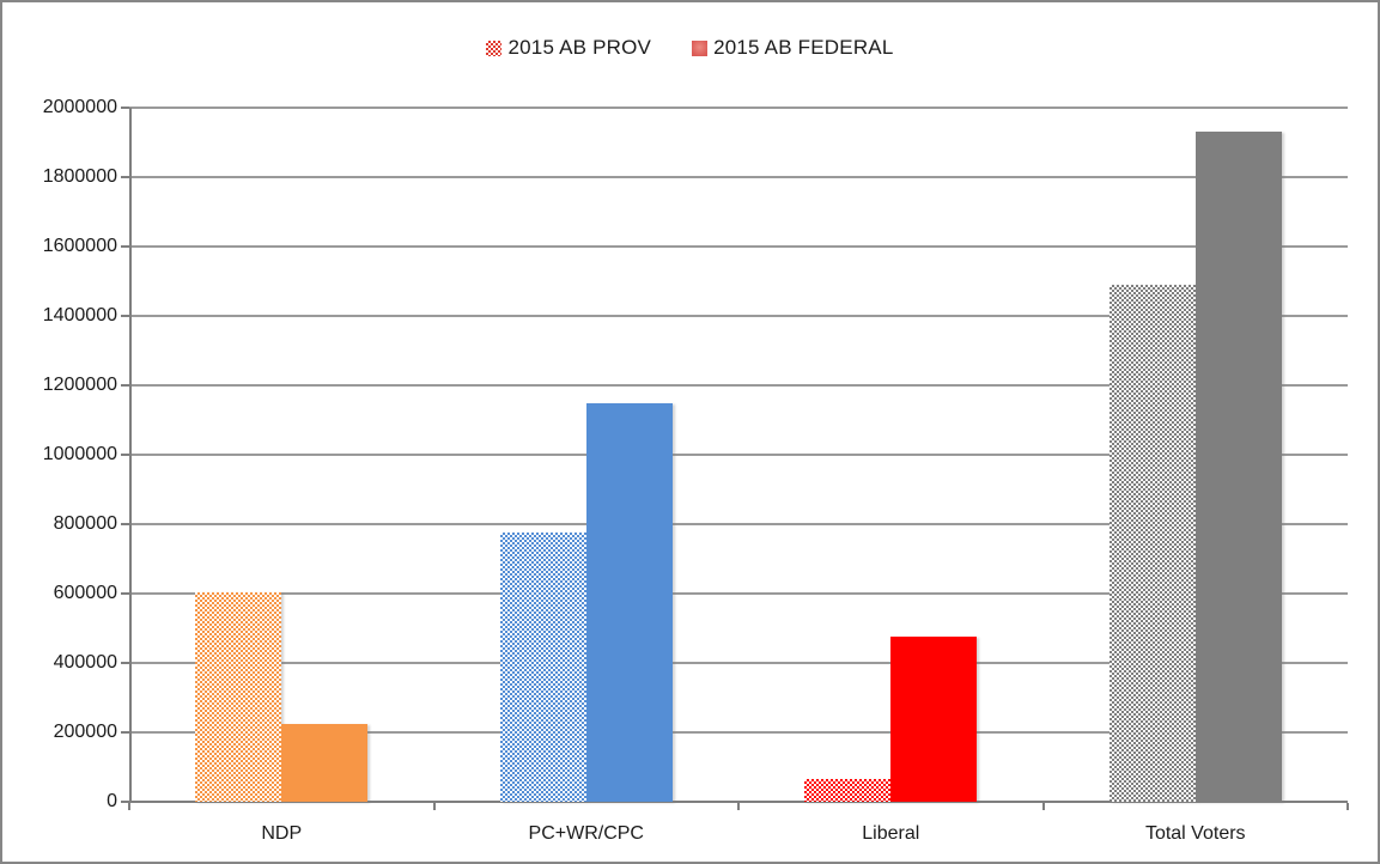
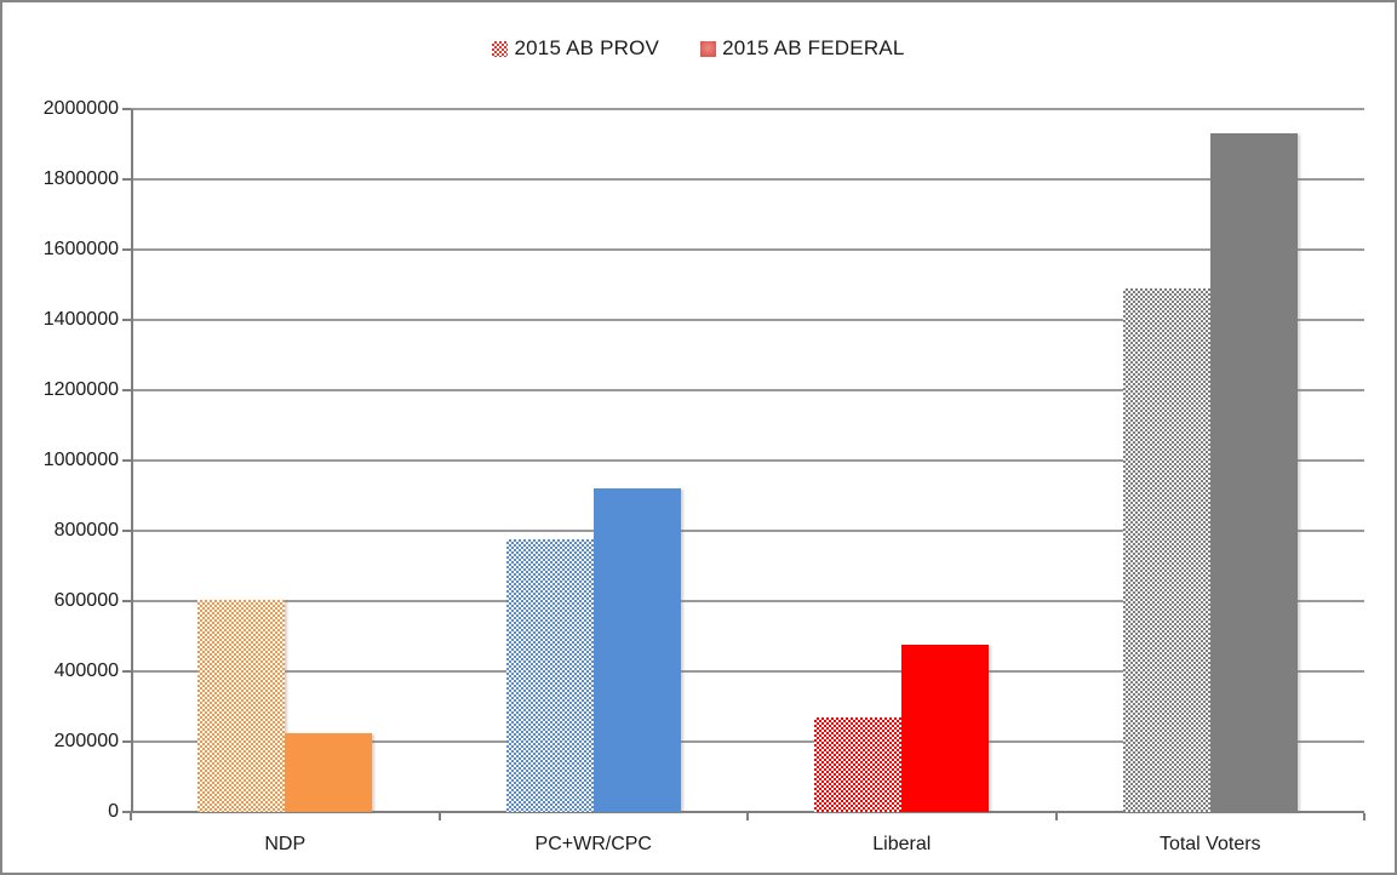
2015 AB FEDERAL/PC+WR/CPC: 1150000 -> 920000
2015 AB PROV/Liberal: 60000 -> 270000
